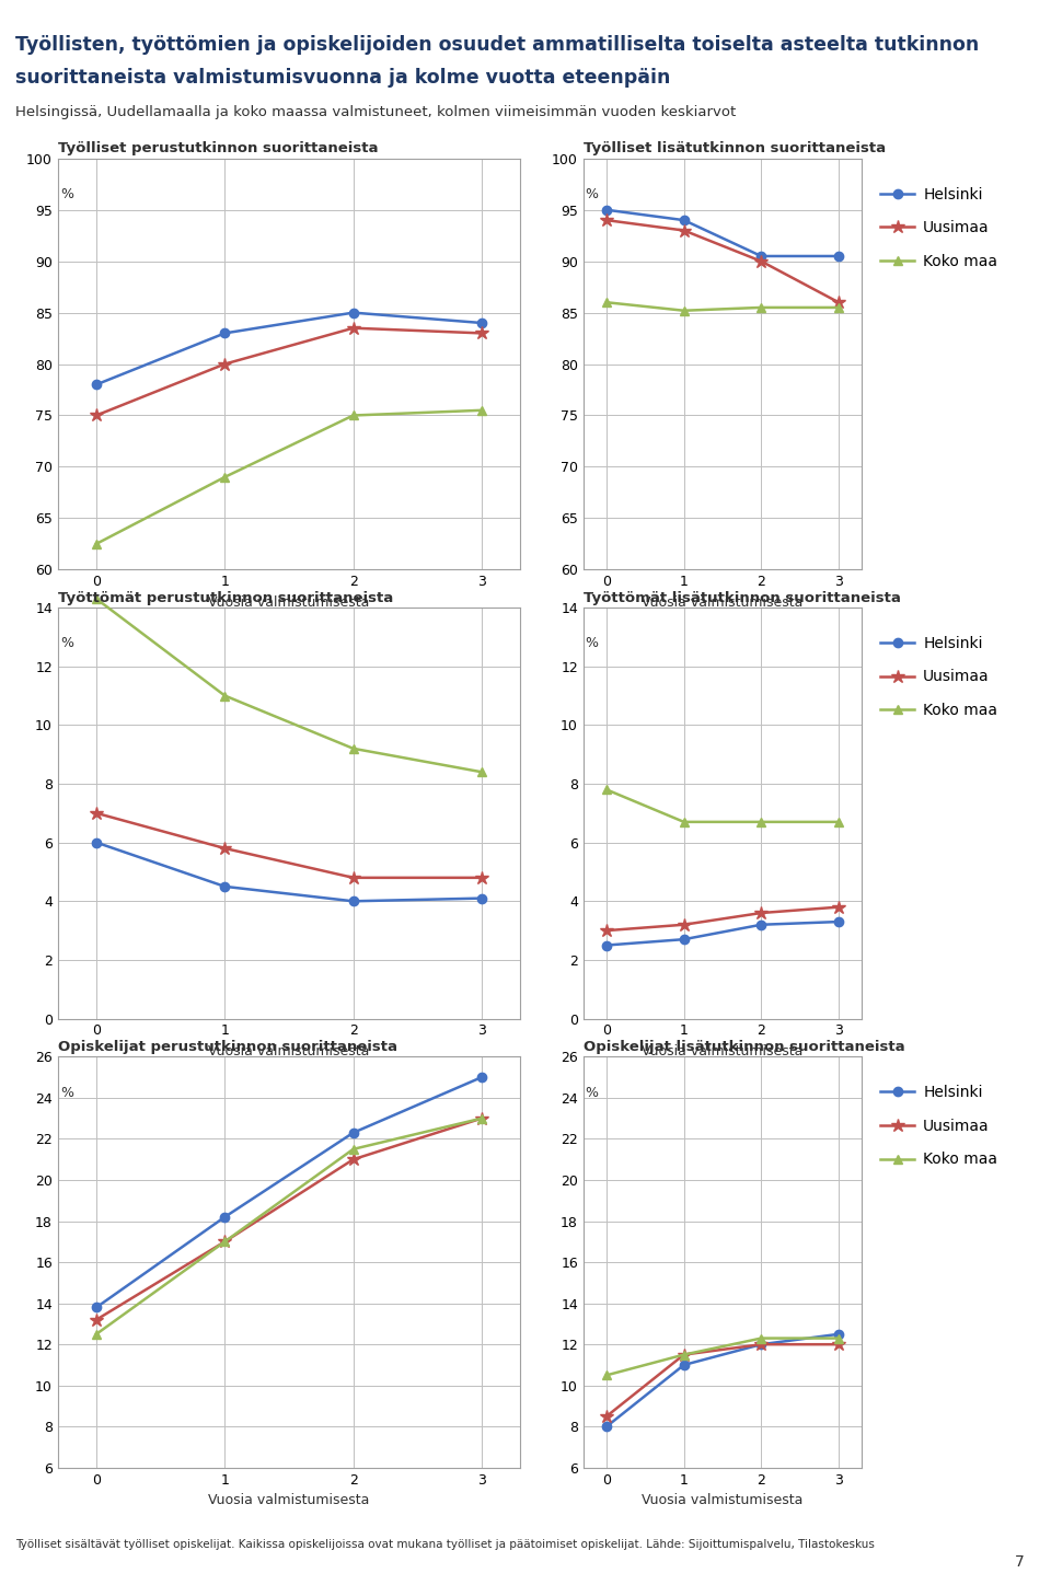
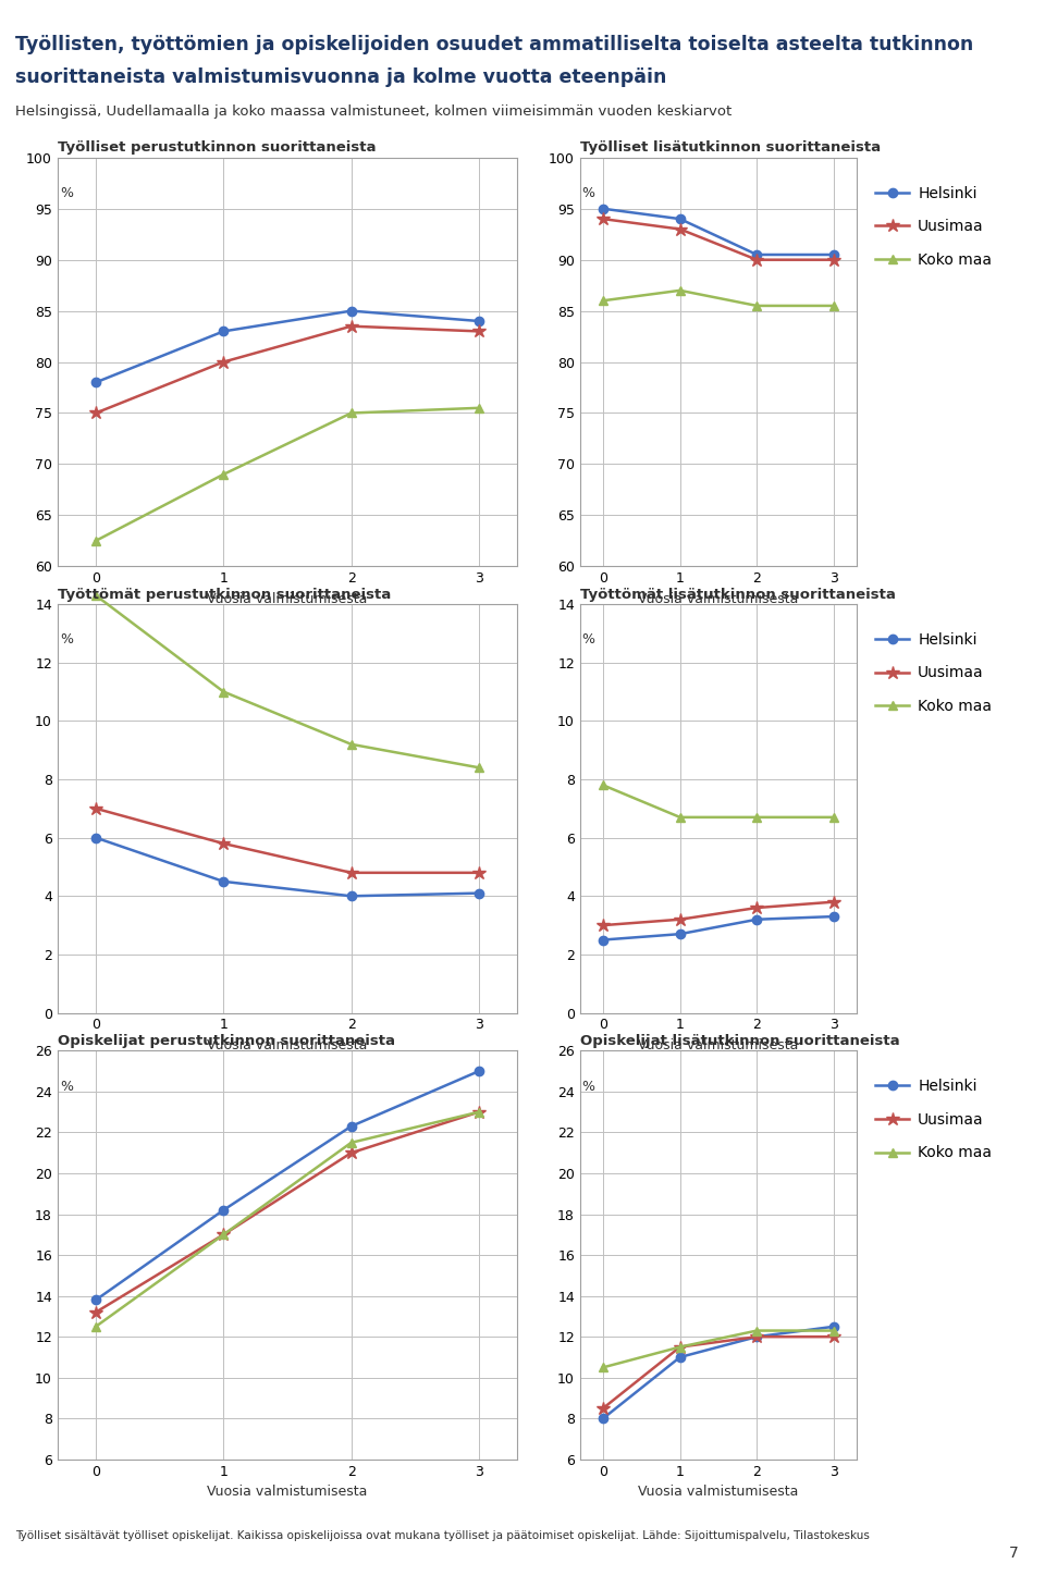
Työlliset lisätutkinnon suorittaneista/Koko maa/1: 85.2 -> 87.0
Työlliset lisätutkinnon suorittaneista/Uusimaa/3: 86 -> 90
